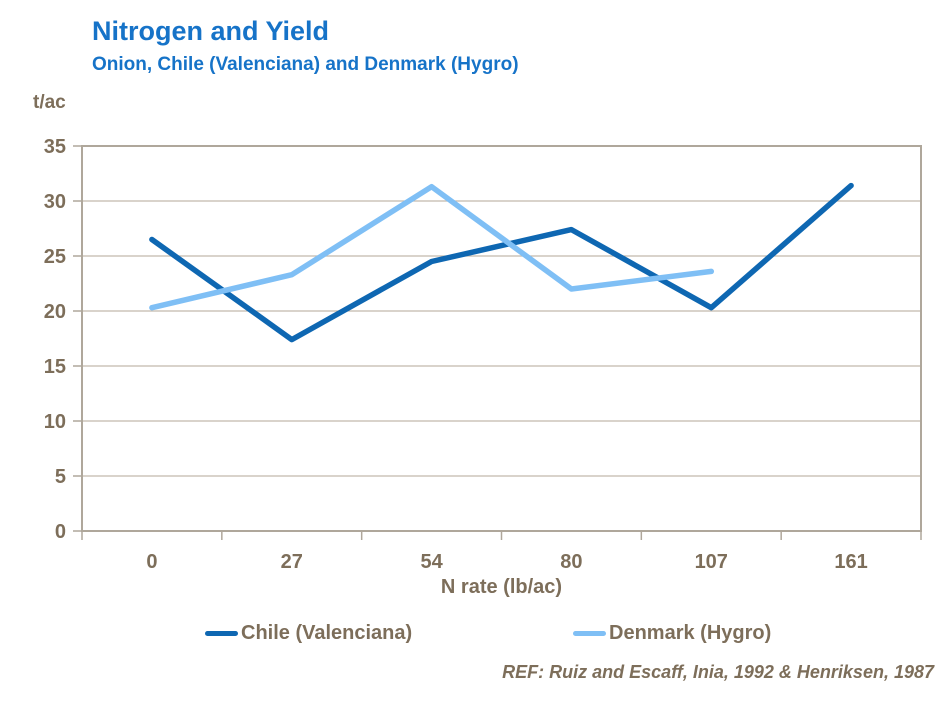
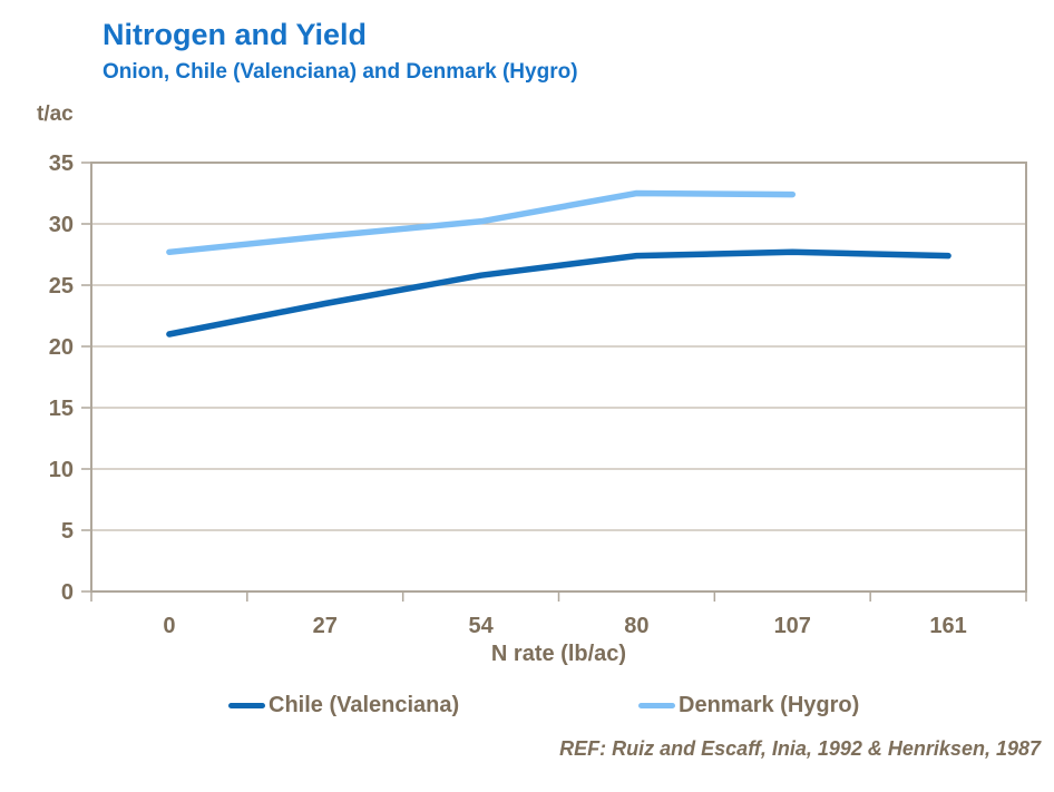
Chile (Valenciana)/0: 26.5 -> 21.0
Denmark (Hygro)/0: 20.3 -> 27.7
Chile (Valenciana)/27: 17.4 -> 23.5
Denmark (Hygro)/27: 23.3 -> 29.0
Chile (Valenciana)/54: 24.5 -> 25.8
Denmark (Hygro)/54: 31.3 -> 30.2
Denmark (Hygro)/80: 22.0 -> 32.5
Chile (Valenciana)/107: 20.3 -> 27.7
Denmark (Hygro)/107: 23.6 -> 32.4
Chile (Valenciana)/161: 31.4 -> 27.4
